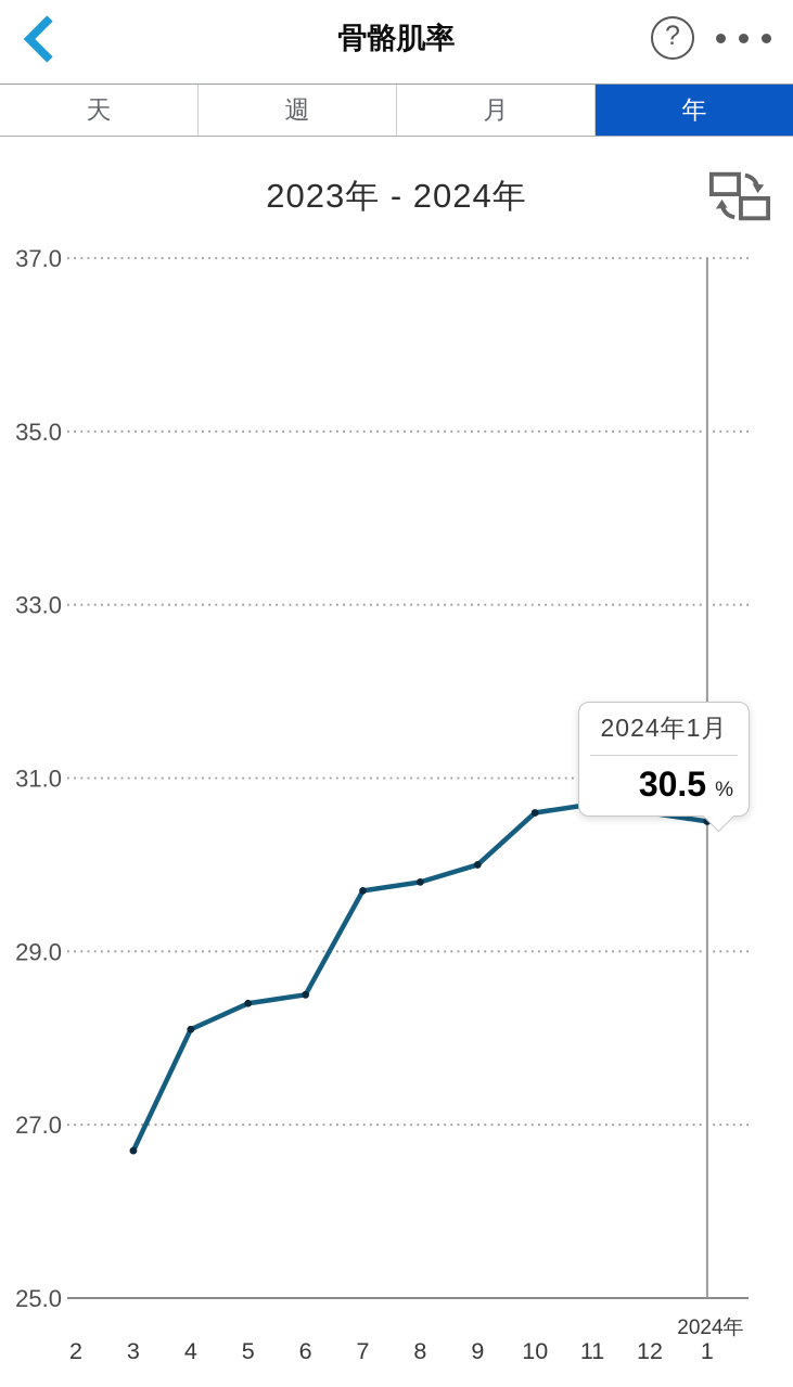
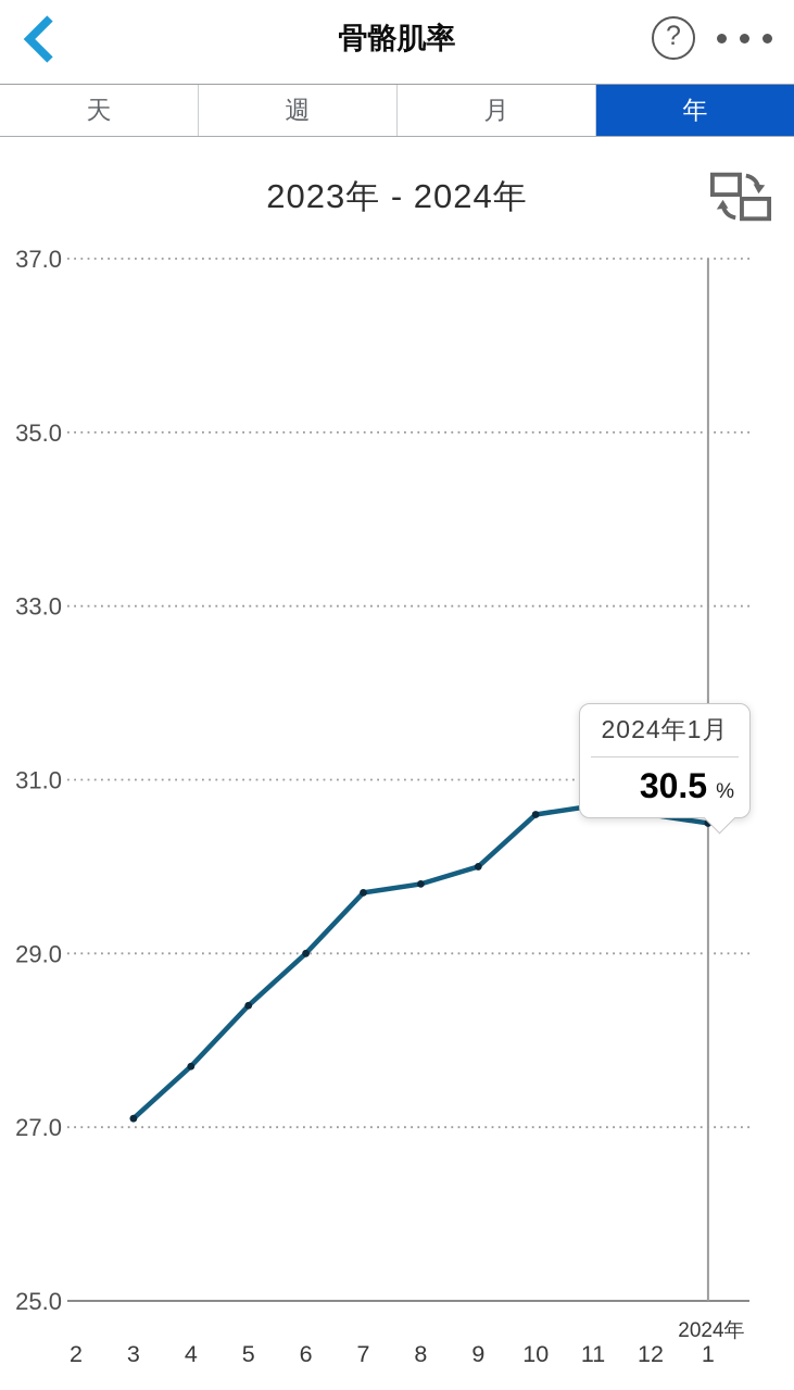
3: 26.7 -> 27.1
4: 28.1 -> 27.7
6: 28.5 -> 29.0
